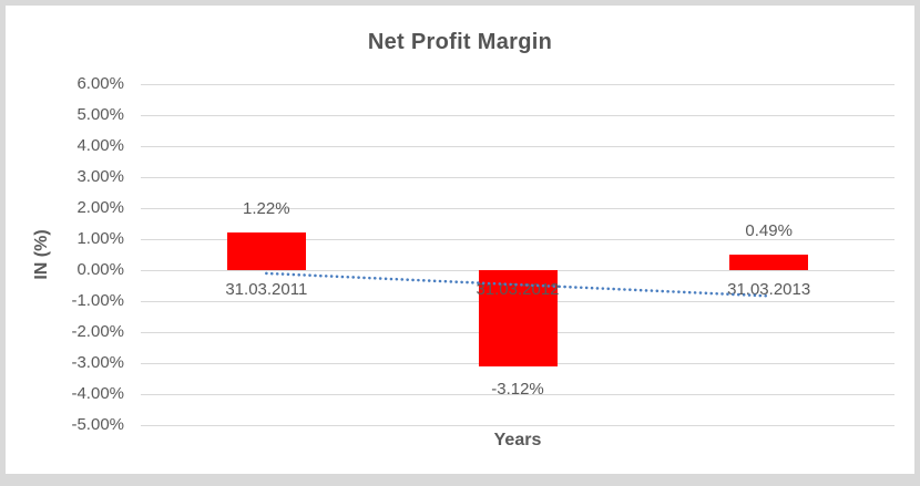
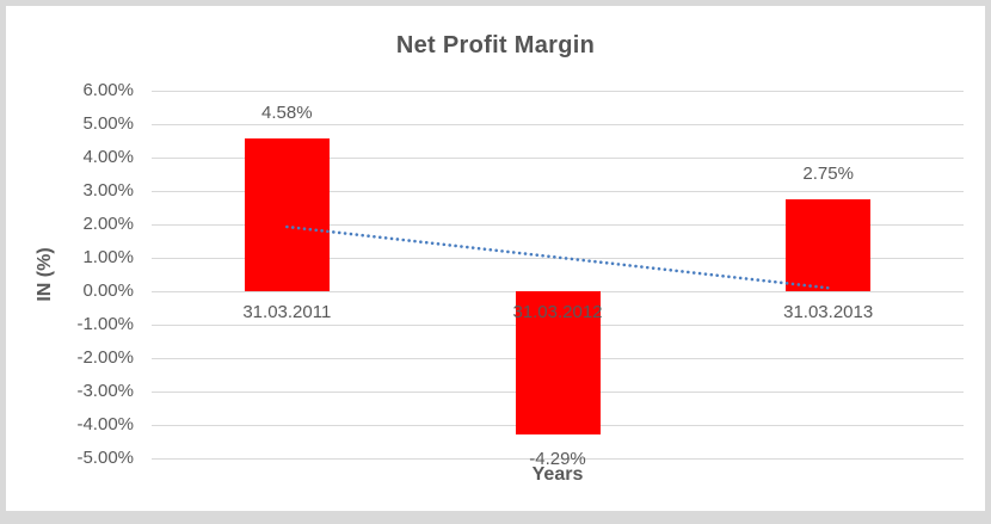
31.03.2011: 1.22% -> 4.58%
31.03.2012: -3.12% -> -4.29%
31.03.2013: 0.49% -> 2.75%
